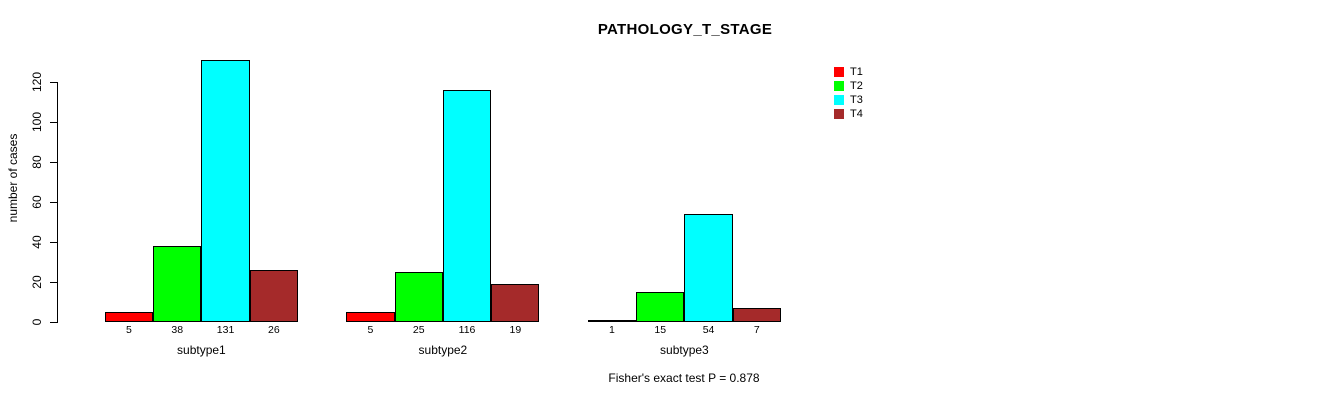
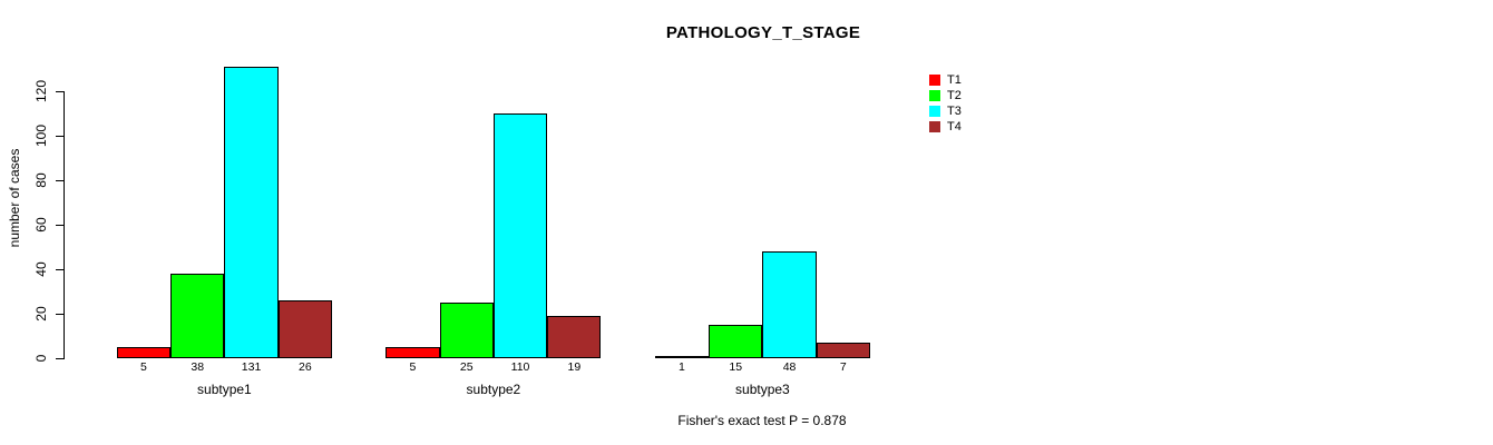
T3/subtype2: 116 -> 110
T3/subtype3: 54 -> 48
